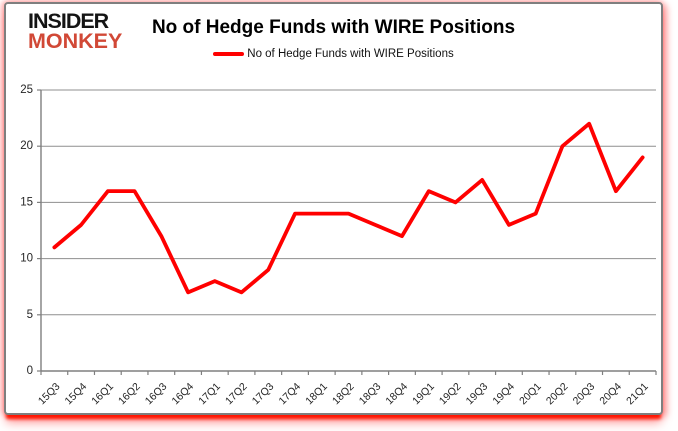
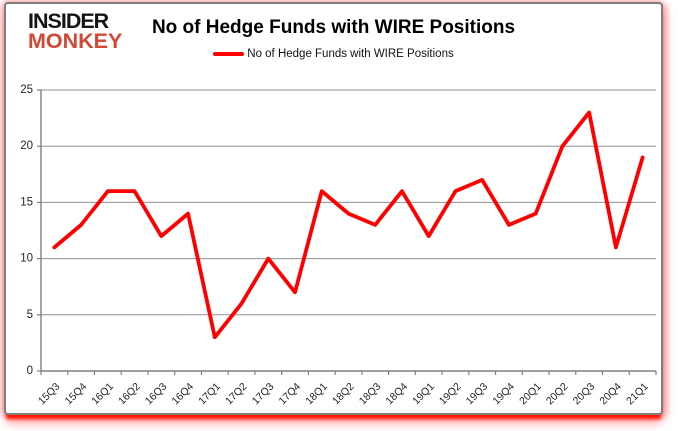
16Q4: 7 -> 14
17Q1: 8 -> 3
17Q2: 7 -> 6
17Q3: 9 -> 10
17Q4: 14 -> 7
18Q1: 14 -> 16
18Q4: 12 -> 16
19Q1: 16 -> 12
19Q2: 15 -> 16
20Q3: 22 -> 23
20Q4: 16 -> 11
